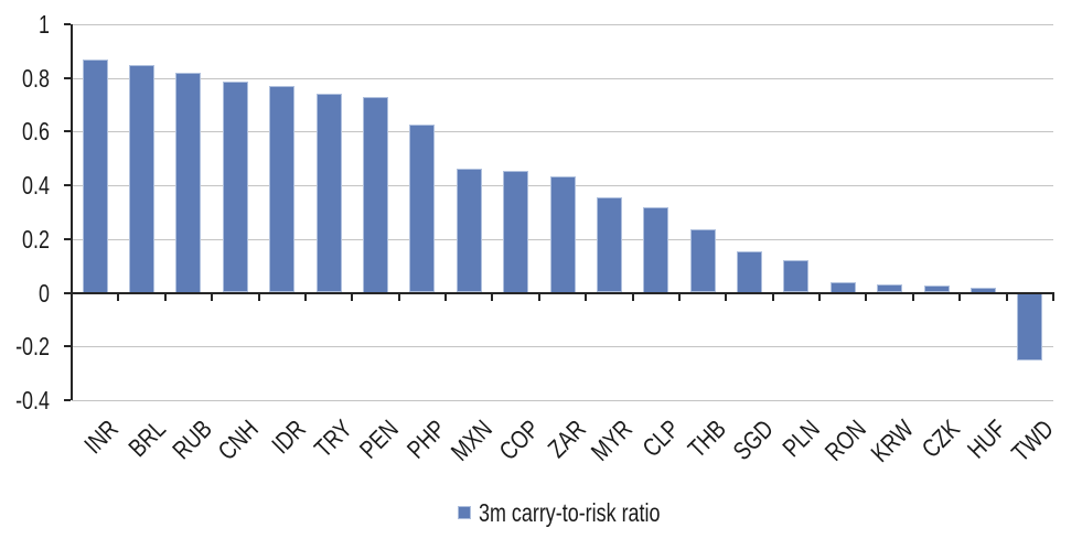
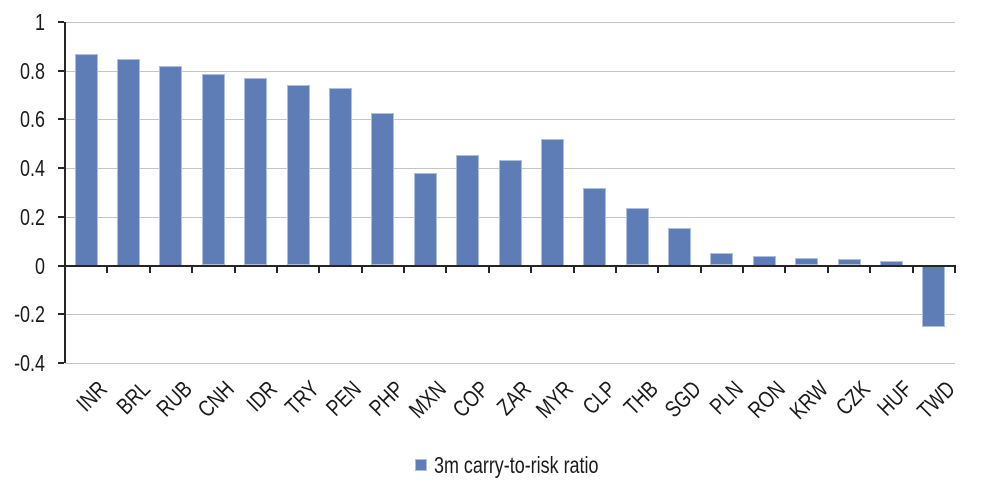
MXN: 0.46 -> 0.38
MYR: 0.35 -> 0.52
PLN: 0.12 -> 0.05
